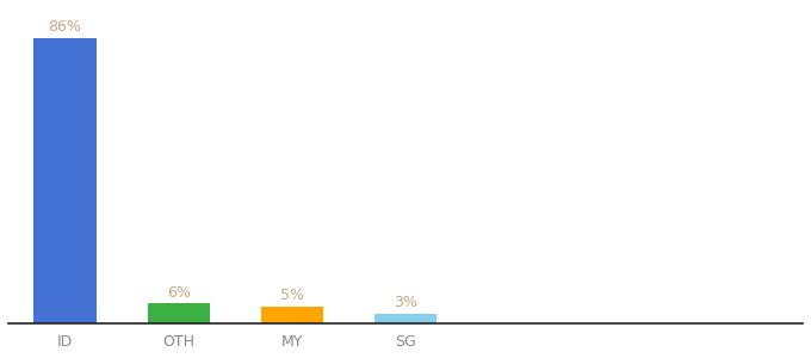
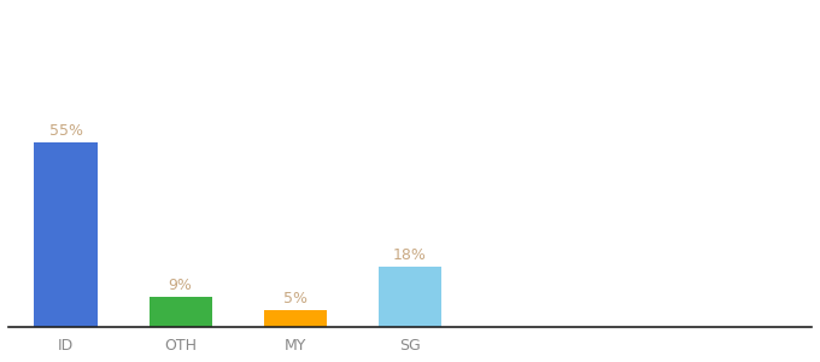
ID: 86% -> 55%
OTH: 6% -> 9%
SG: 3% -> 18%
